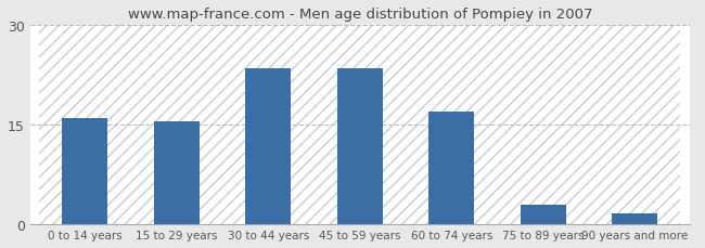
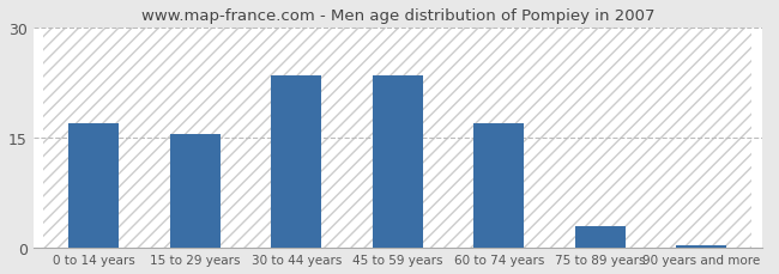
0 to 14 years: 16.0 -> 17.0
90 years and more: 1.6 -> 0.3
